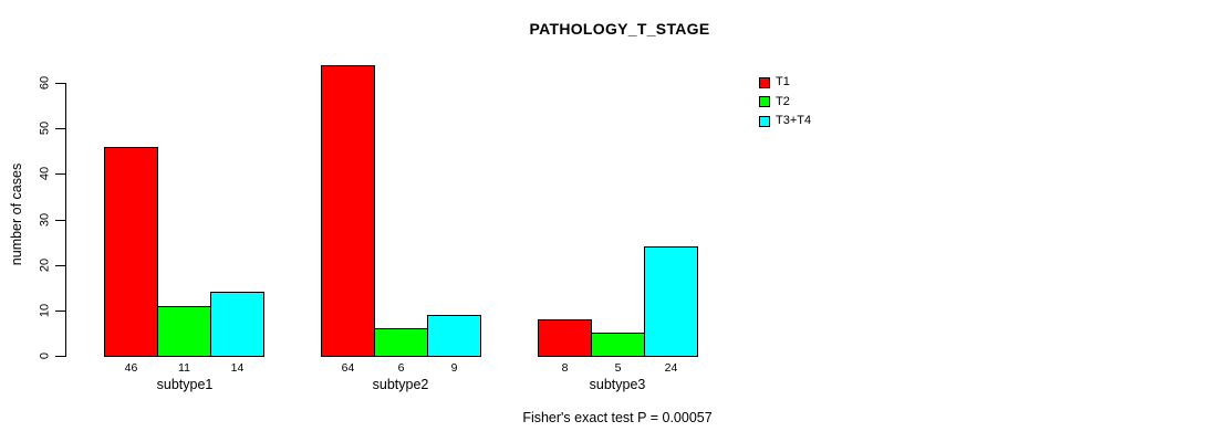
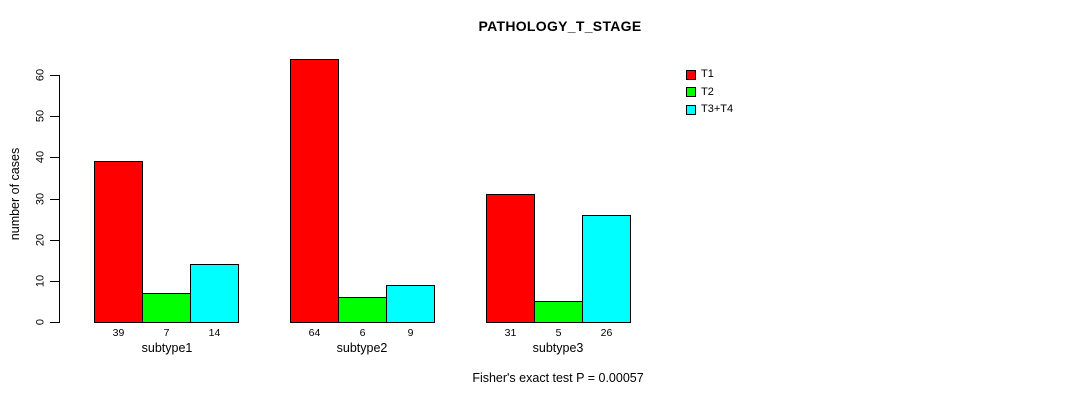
T1/subtype1: 46 -> 39
T2/subtype1: 11 -> 7
T1/subtype3: 8 -> 31
T3+T4/subtype3: 24 -> 26
